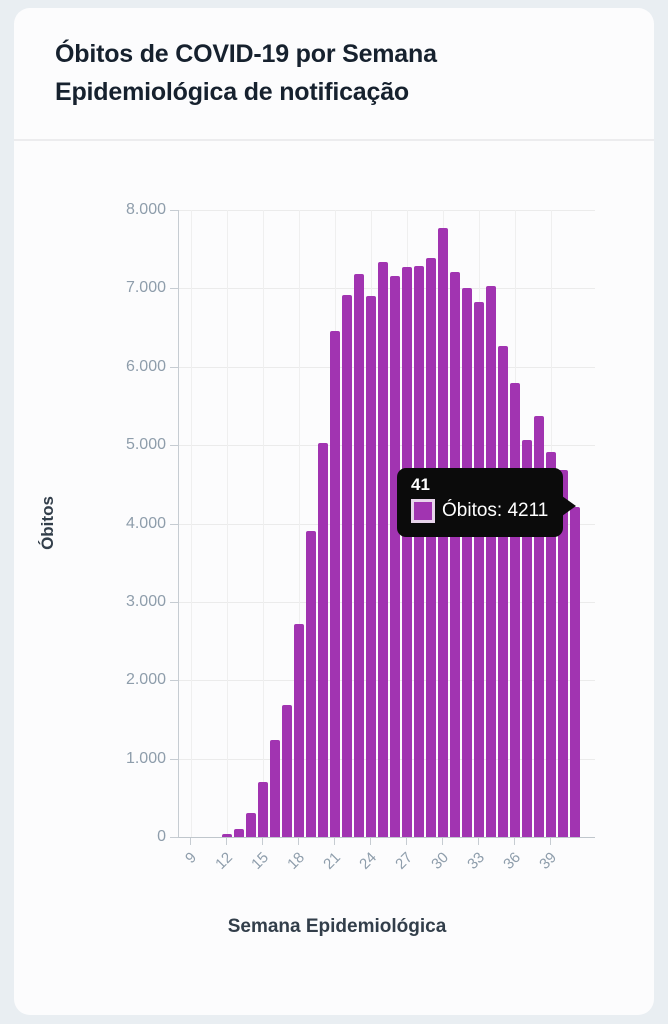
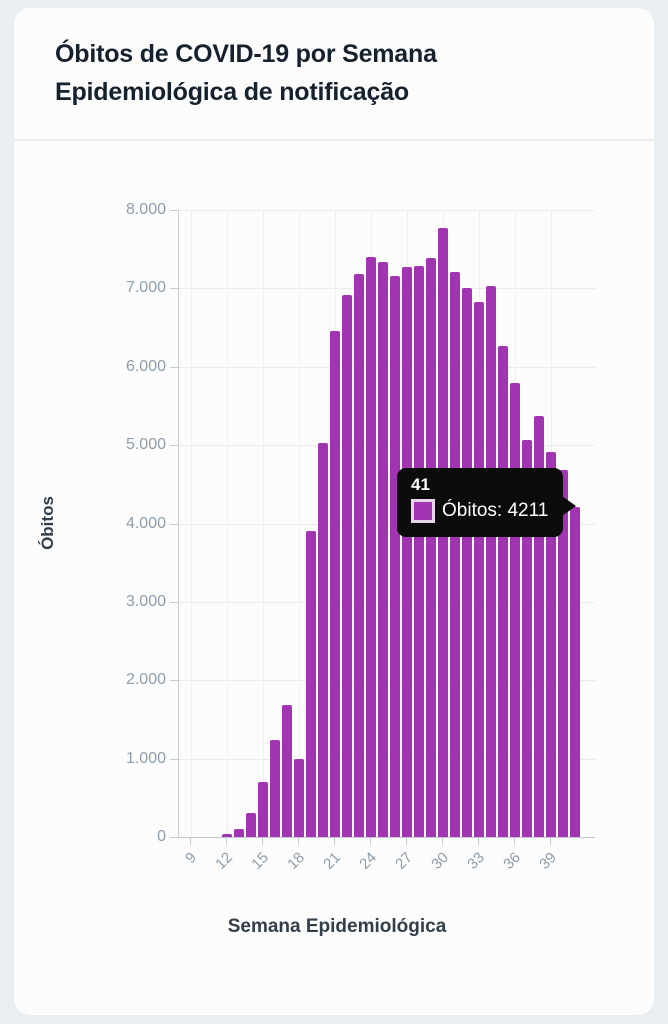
18: 2700 -> 1000
24: 6900 -> 7400
